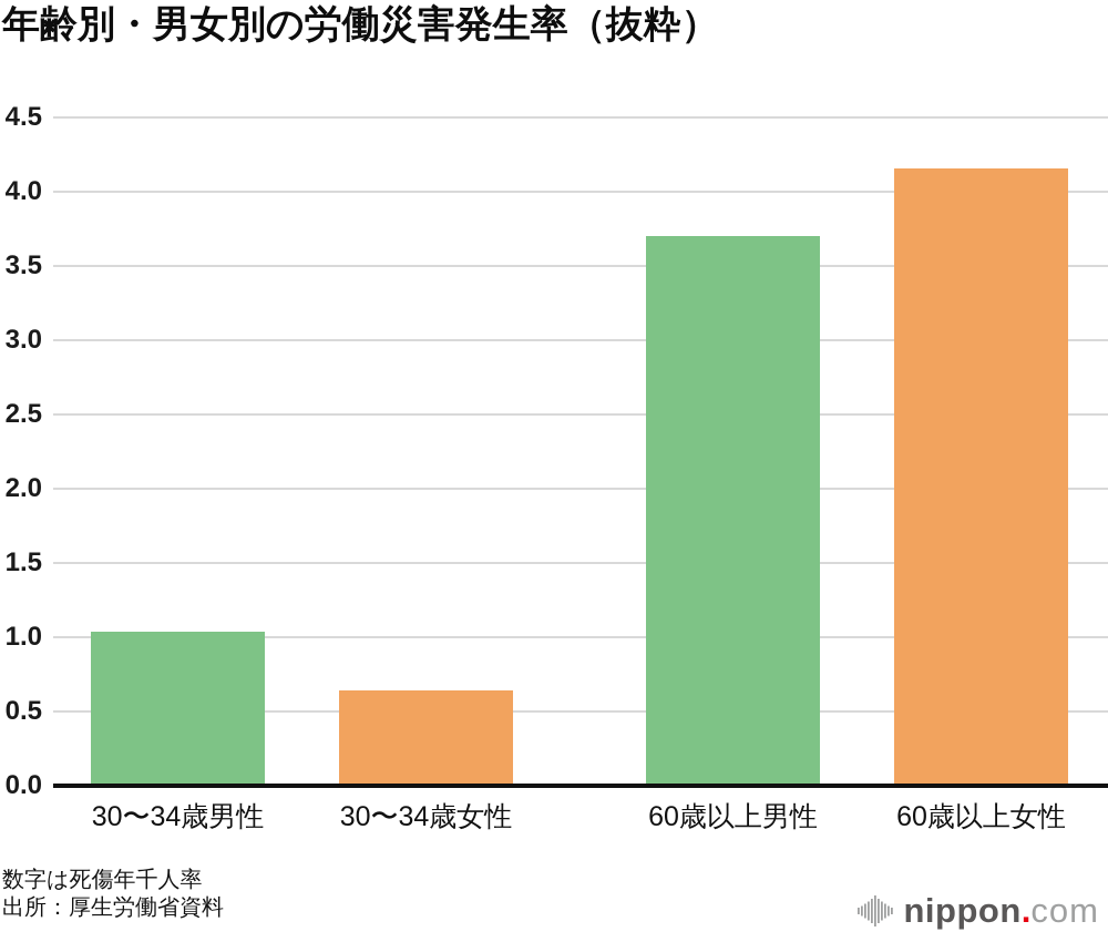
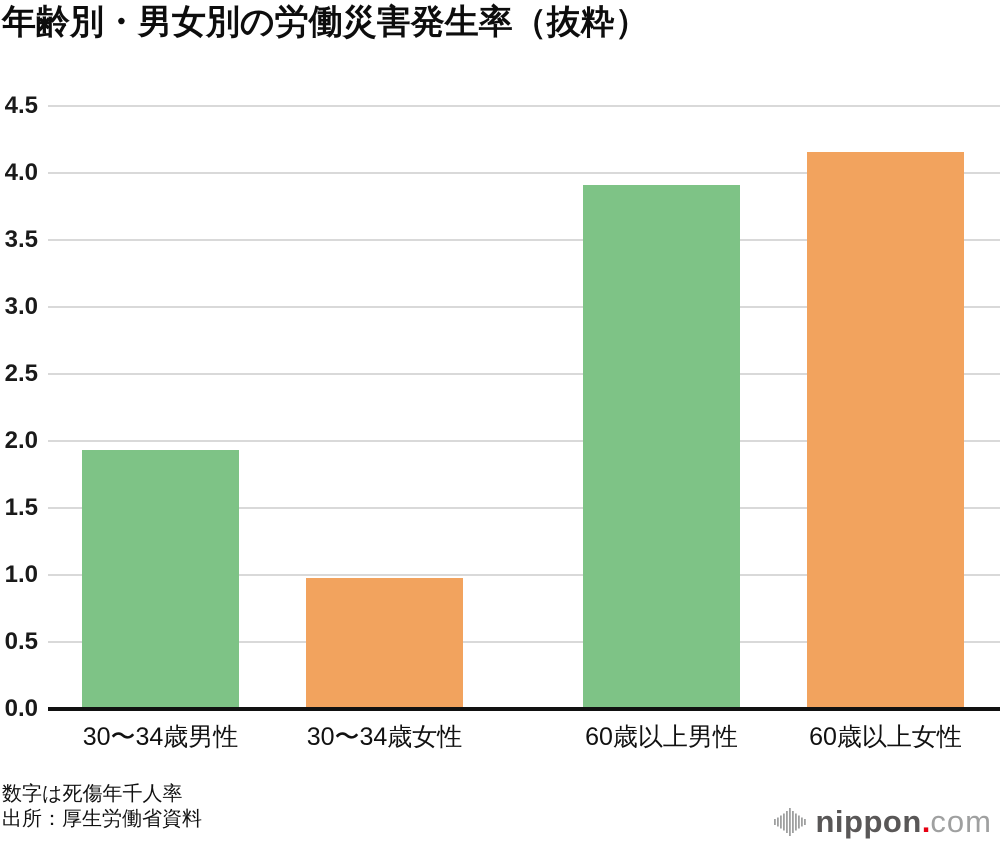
30〜34歳男性: 1.04 -> 1.93
30〜34歳女性: 0.64 -> 0.98
60歳以上男性: 3.70 -> 3.91
